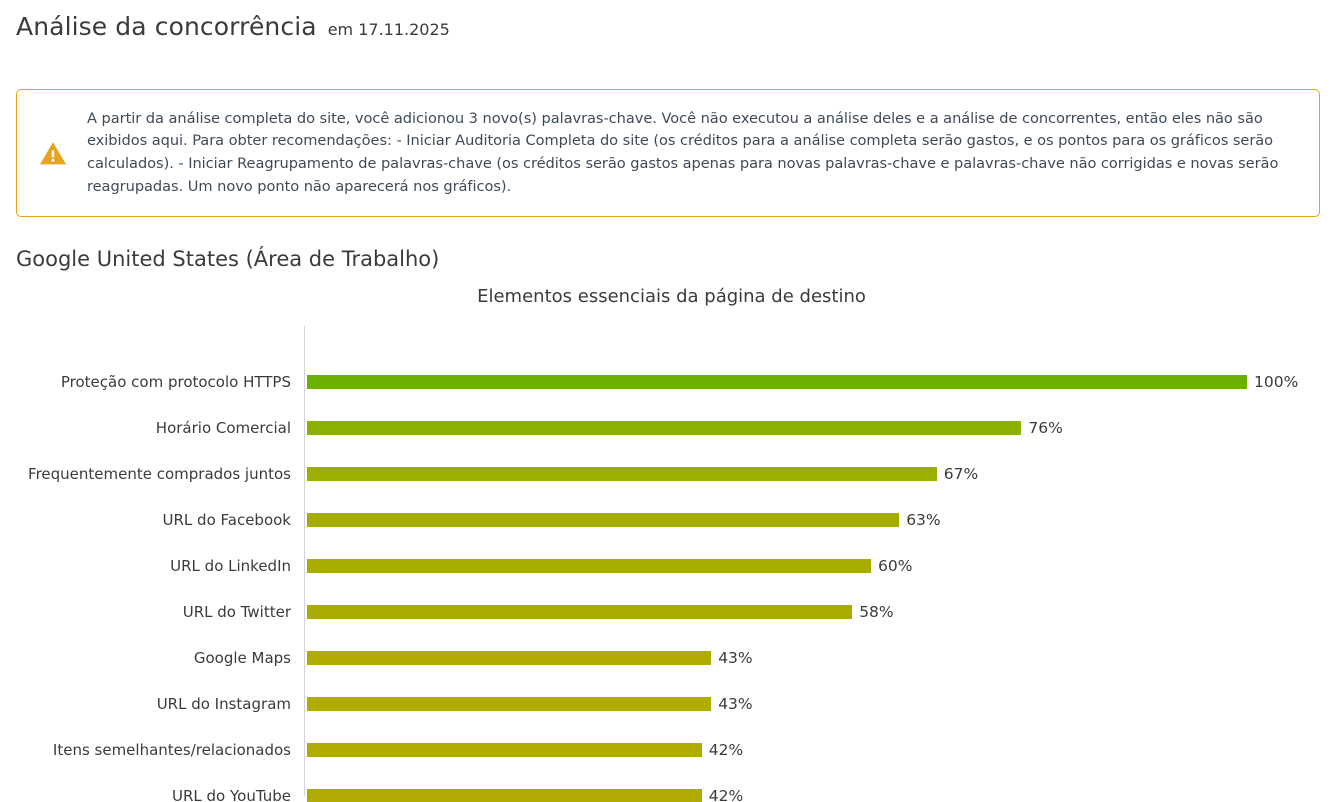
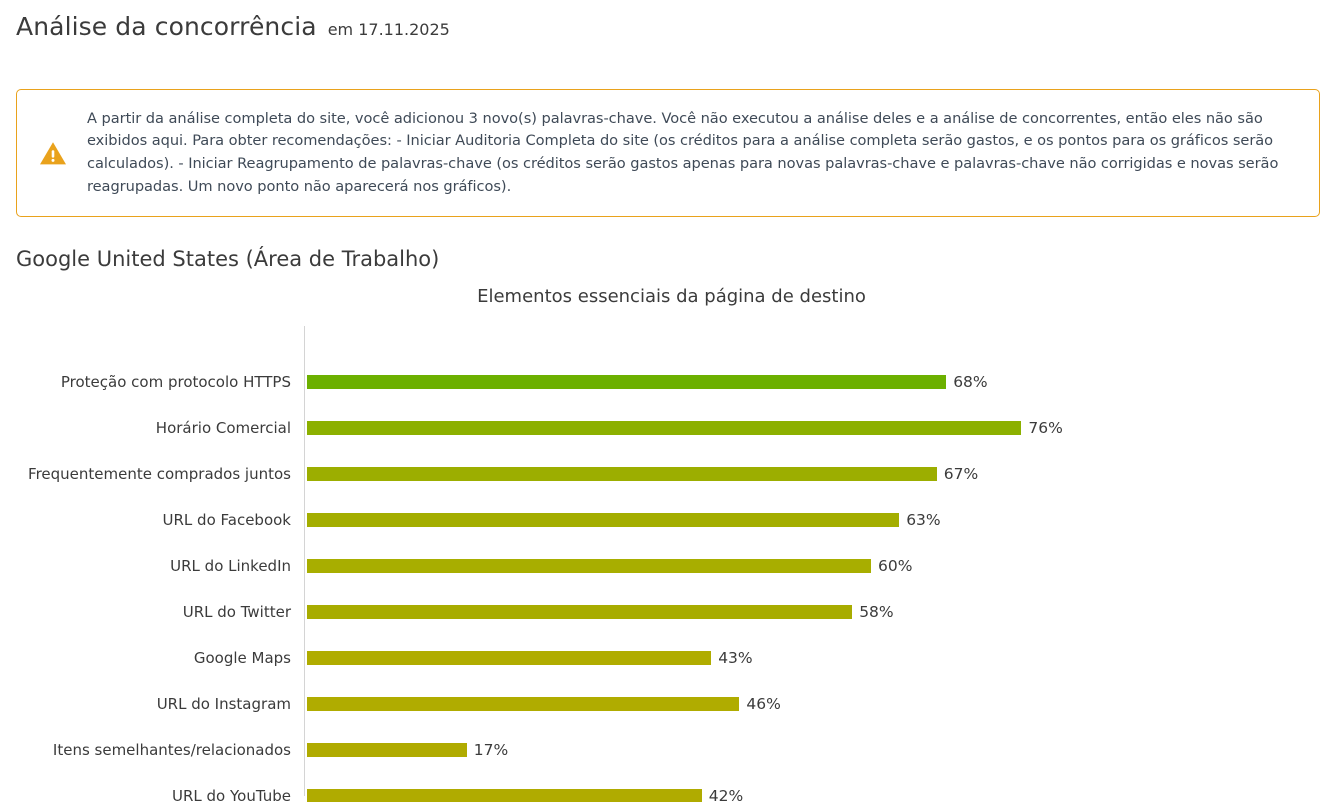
Proteção com protocolo HTTPS: 100% -> 68%
URL do Instagram: 43% -> 46%
Itens semelhantes/relacionados: 42% -> 17%
